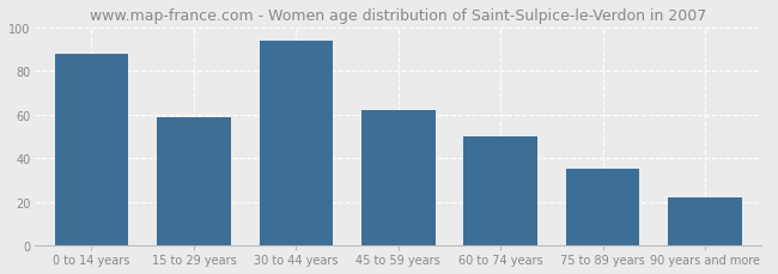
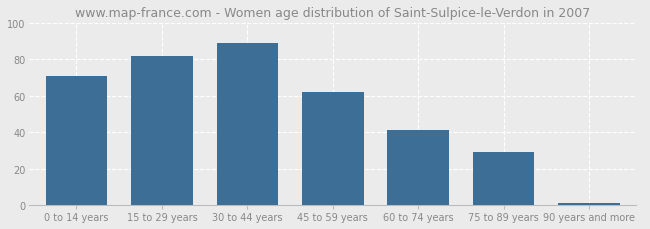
0 to 14 years: 88 -> 71
15 to 29 years: 59 -> 82
30 to 44 years: 94 -> 89
60 to 74 years: 50 -> 41
75 to 89 years: 35 -> 29
90 years and more: 22 -> 1
